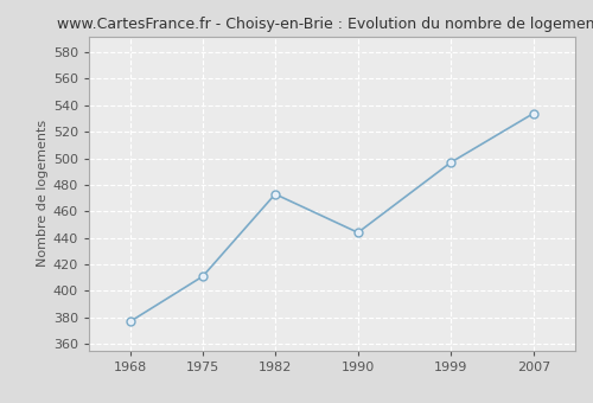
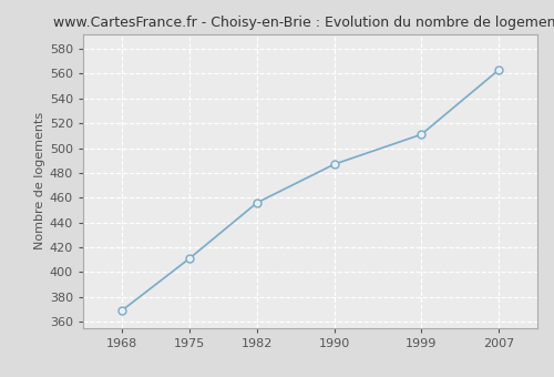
1968: 377 -> 369
1982: 473 -> 456
1990: 444 -> 487
1999: 497 -> 511
2007: 534 -> 563
